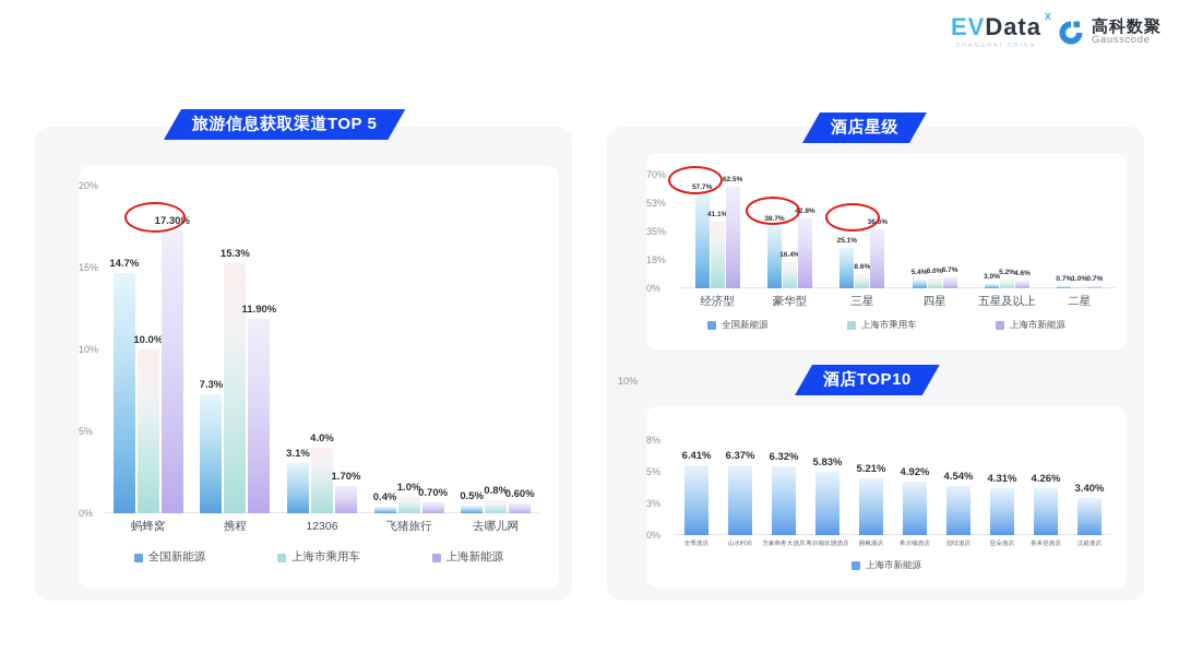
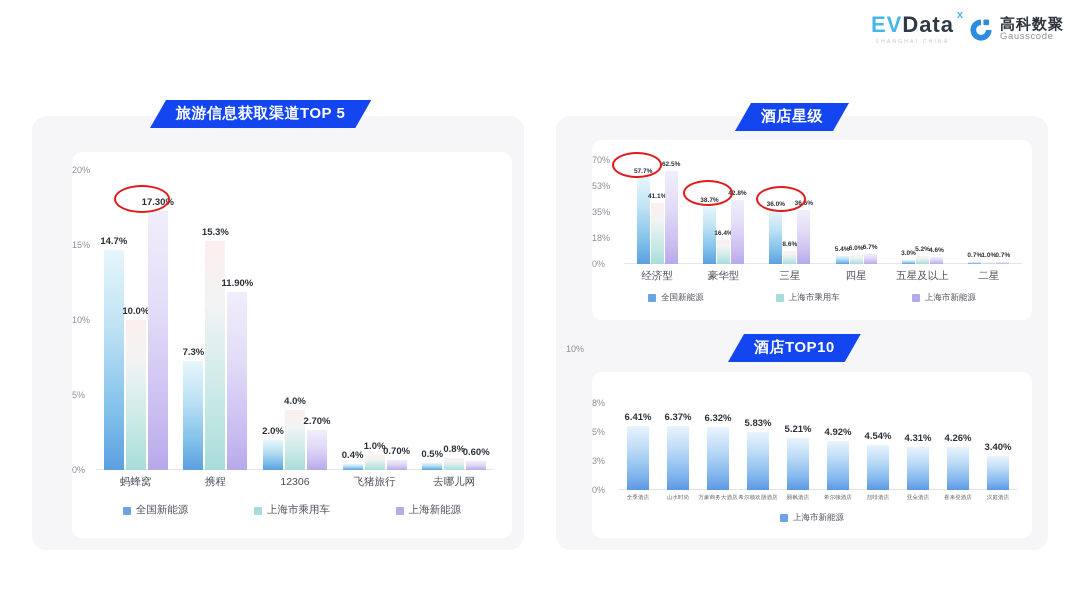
旅游信息获取渠道TOP 5/全国新能源/12306: 3.1% -> 2.0%
旅游信息获取渠道TOP 5/上海新能源/12306: 1.70% -> 2.70%
酒店星级/全国新能源/三星: 25.1% -> 36.0%
